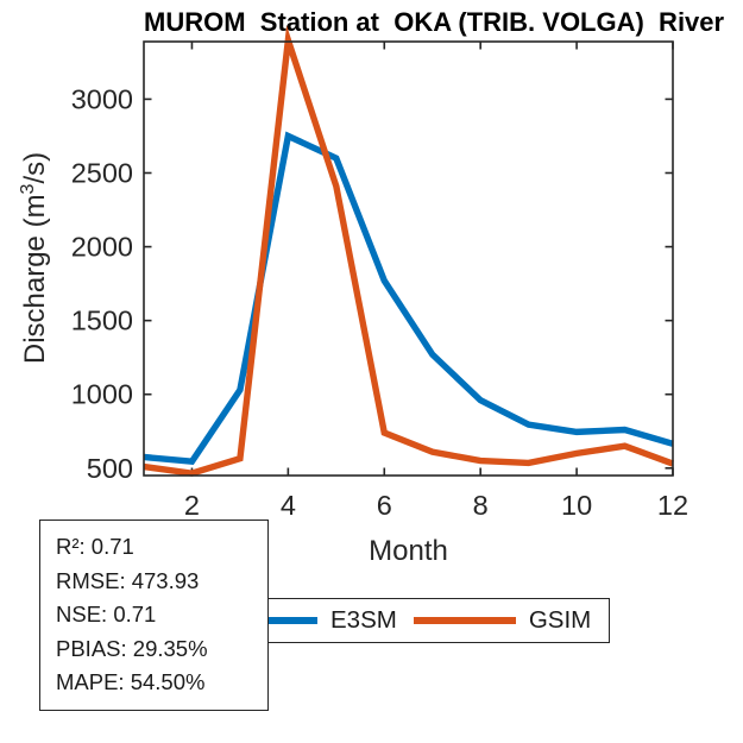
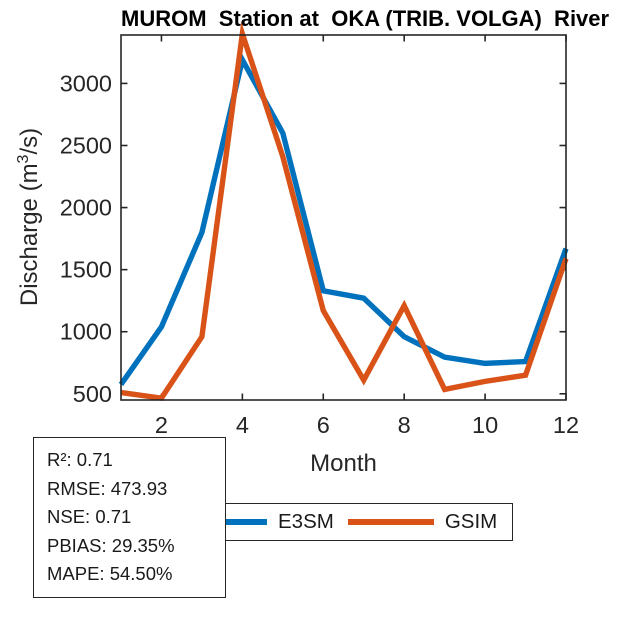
E3SM/2: 540 -> 1040
E3SM/3: 1030 -> 1800
GSIM/3: 560 -> 960
E3SM/4: 2750 -> 3190
E3SM/6: 1770 -> 1330
GSIM/6: 740 -> 1170
GSIM/8: 550 -> 1210
E3SM/12: 660 -> 1670
GSIM/12: 530 -> 1590
